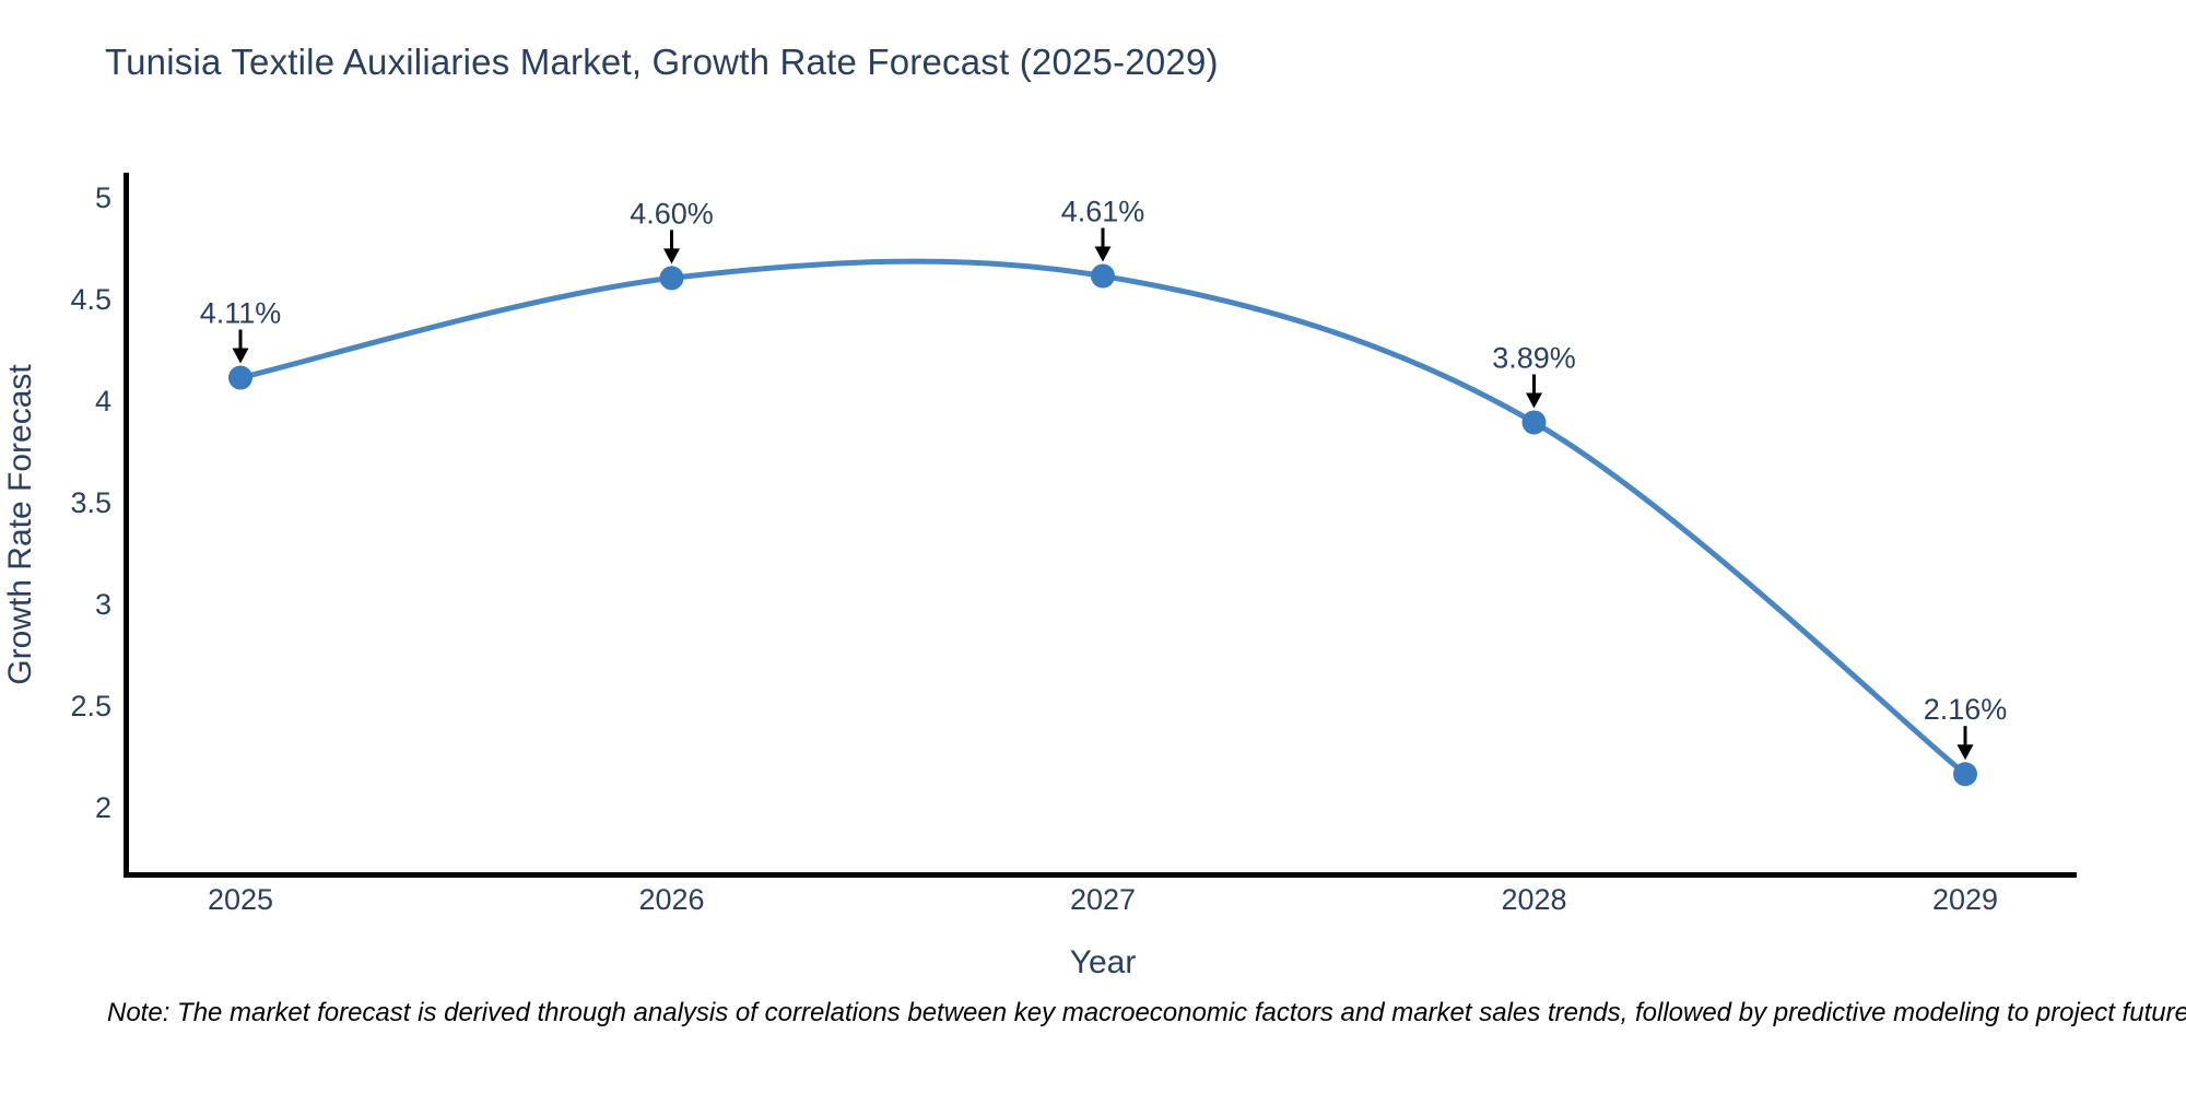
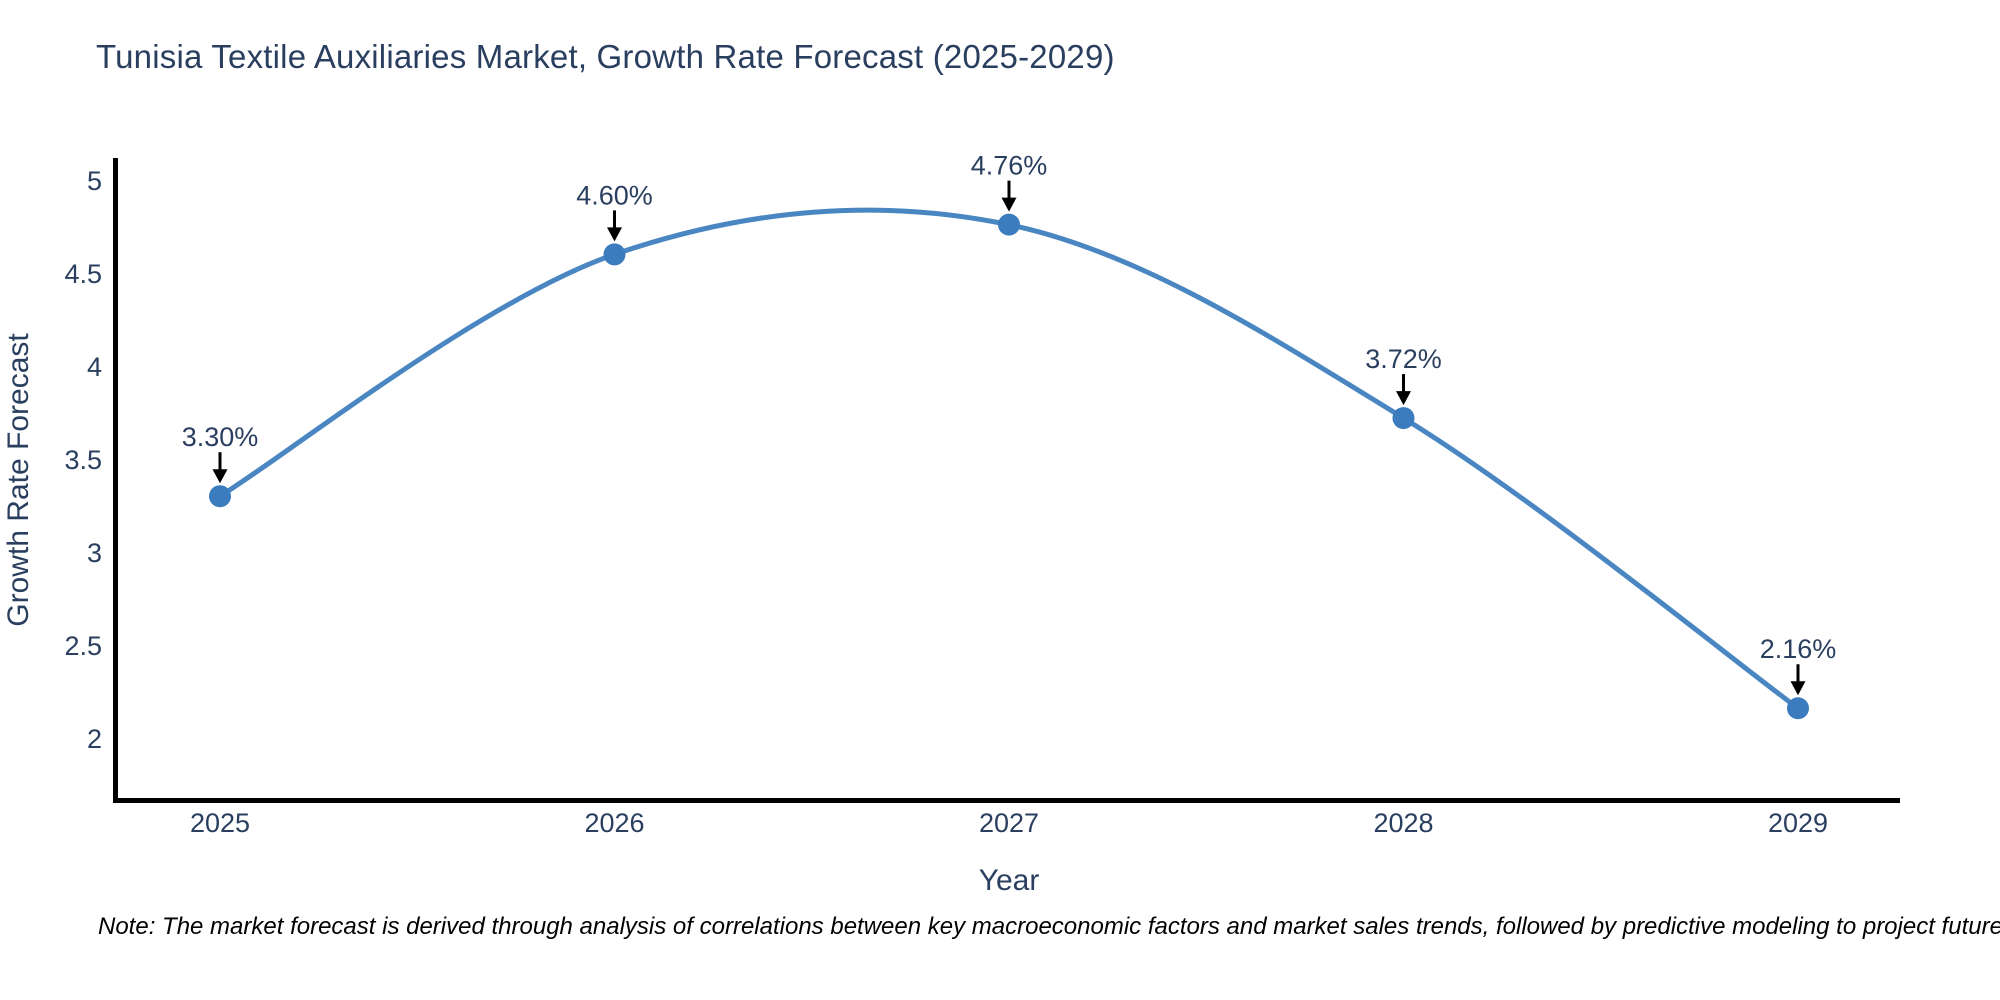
2025: 4.11% -> 3.30%
2027: 4.61% -> 4.76%
2028: 3.89% -> 3.72%
